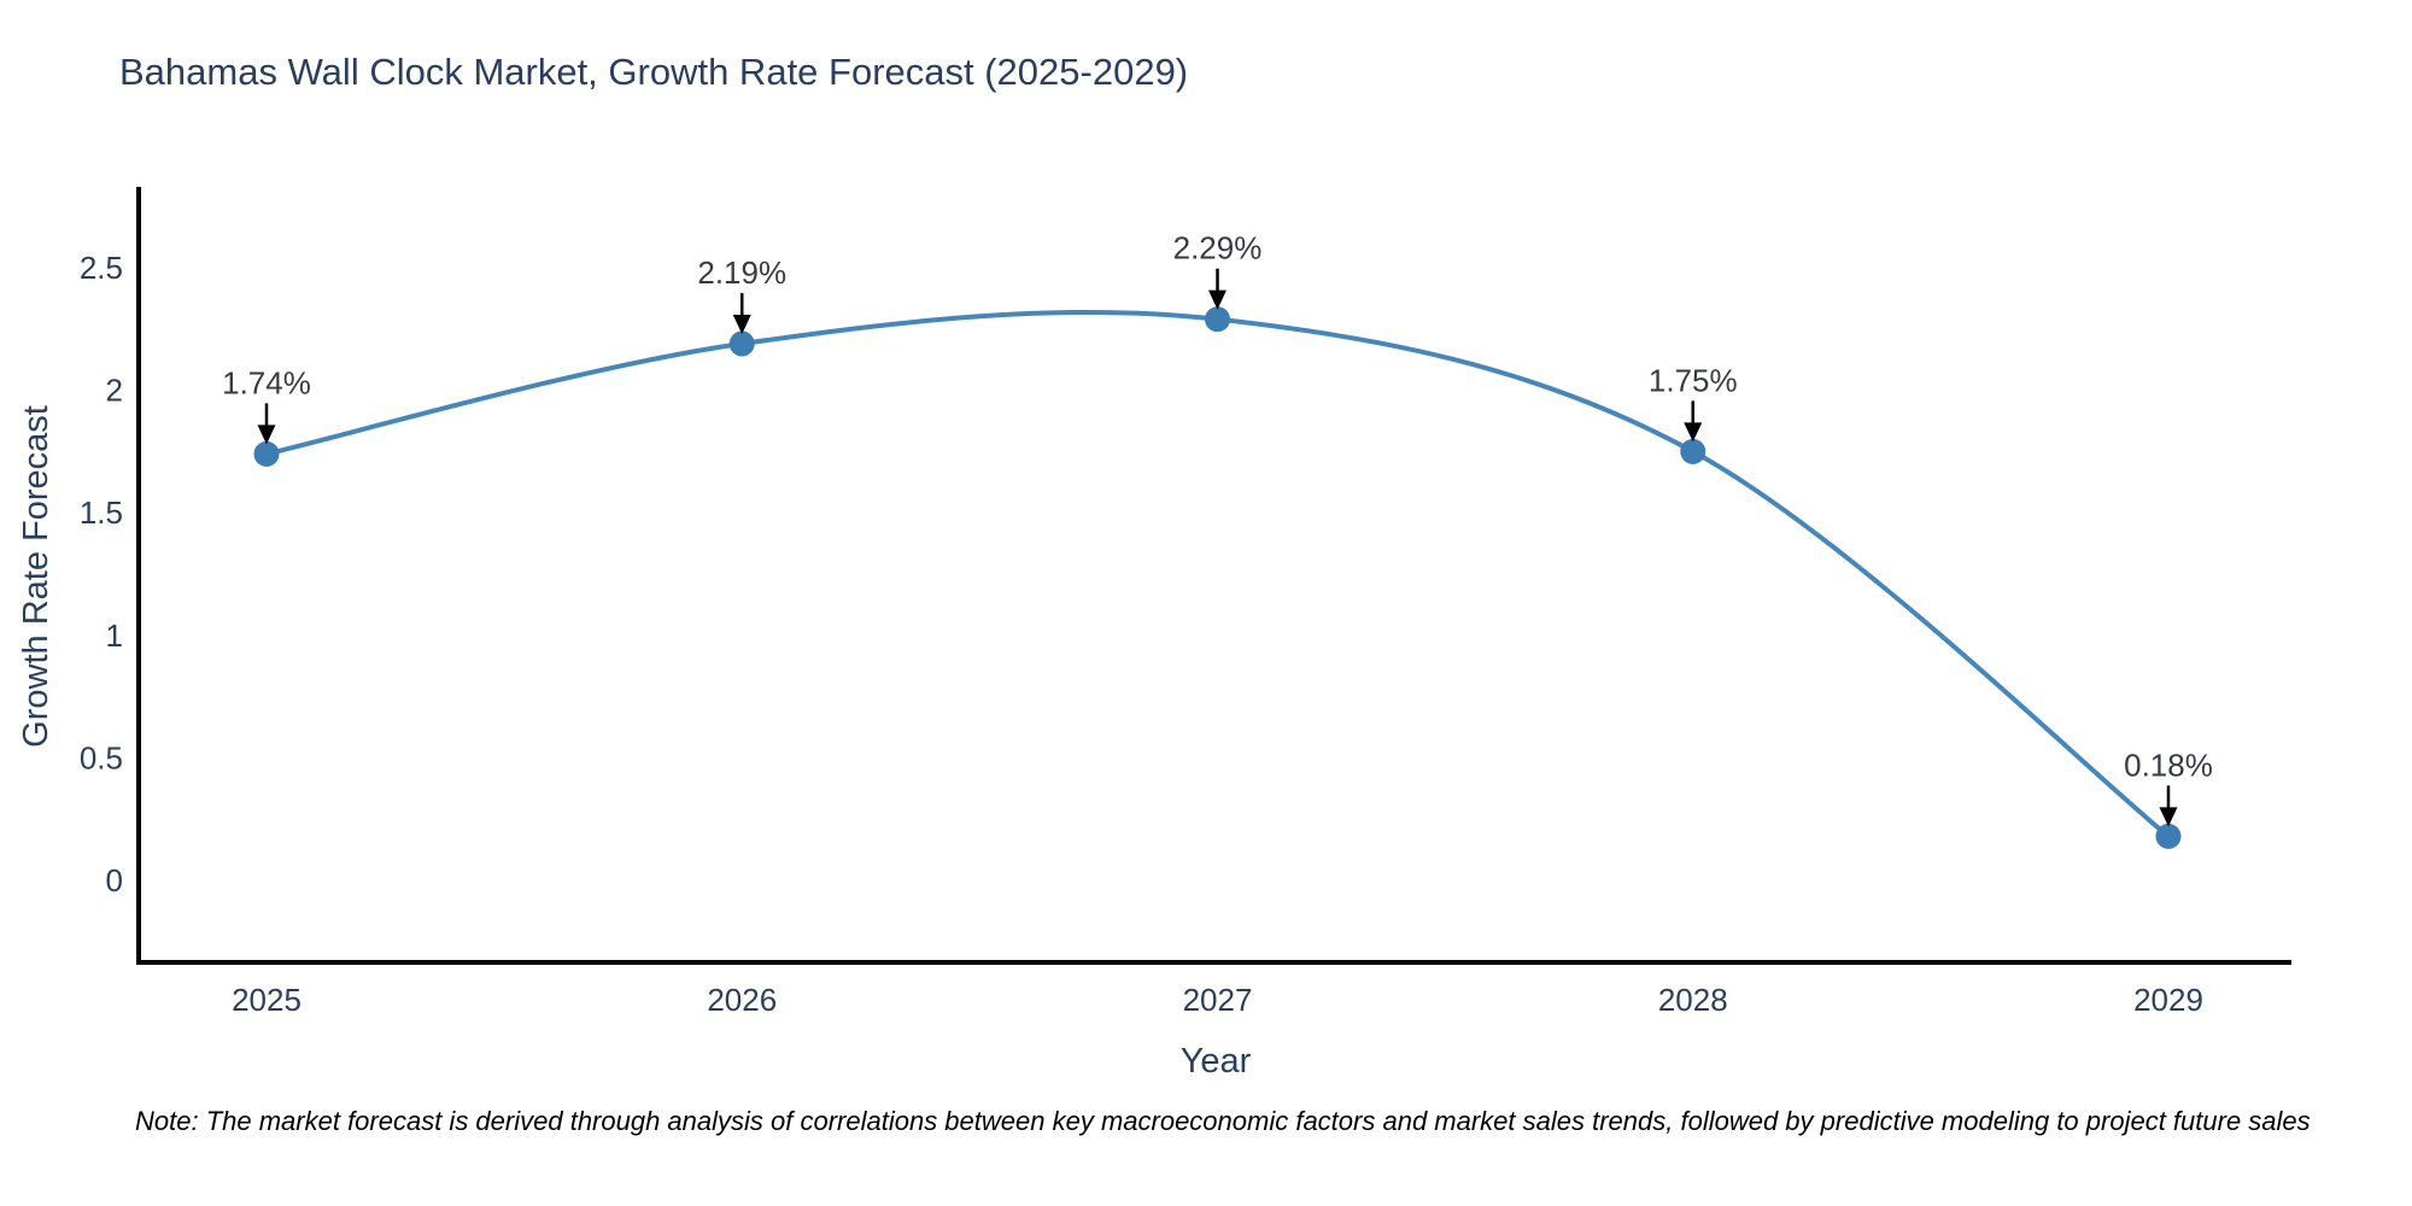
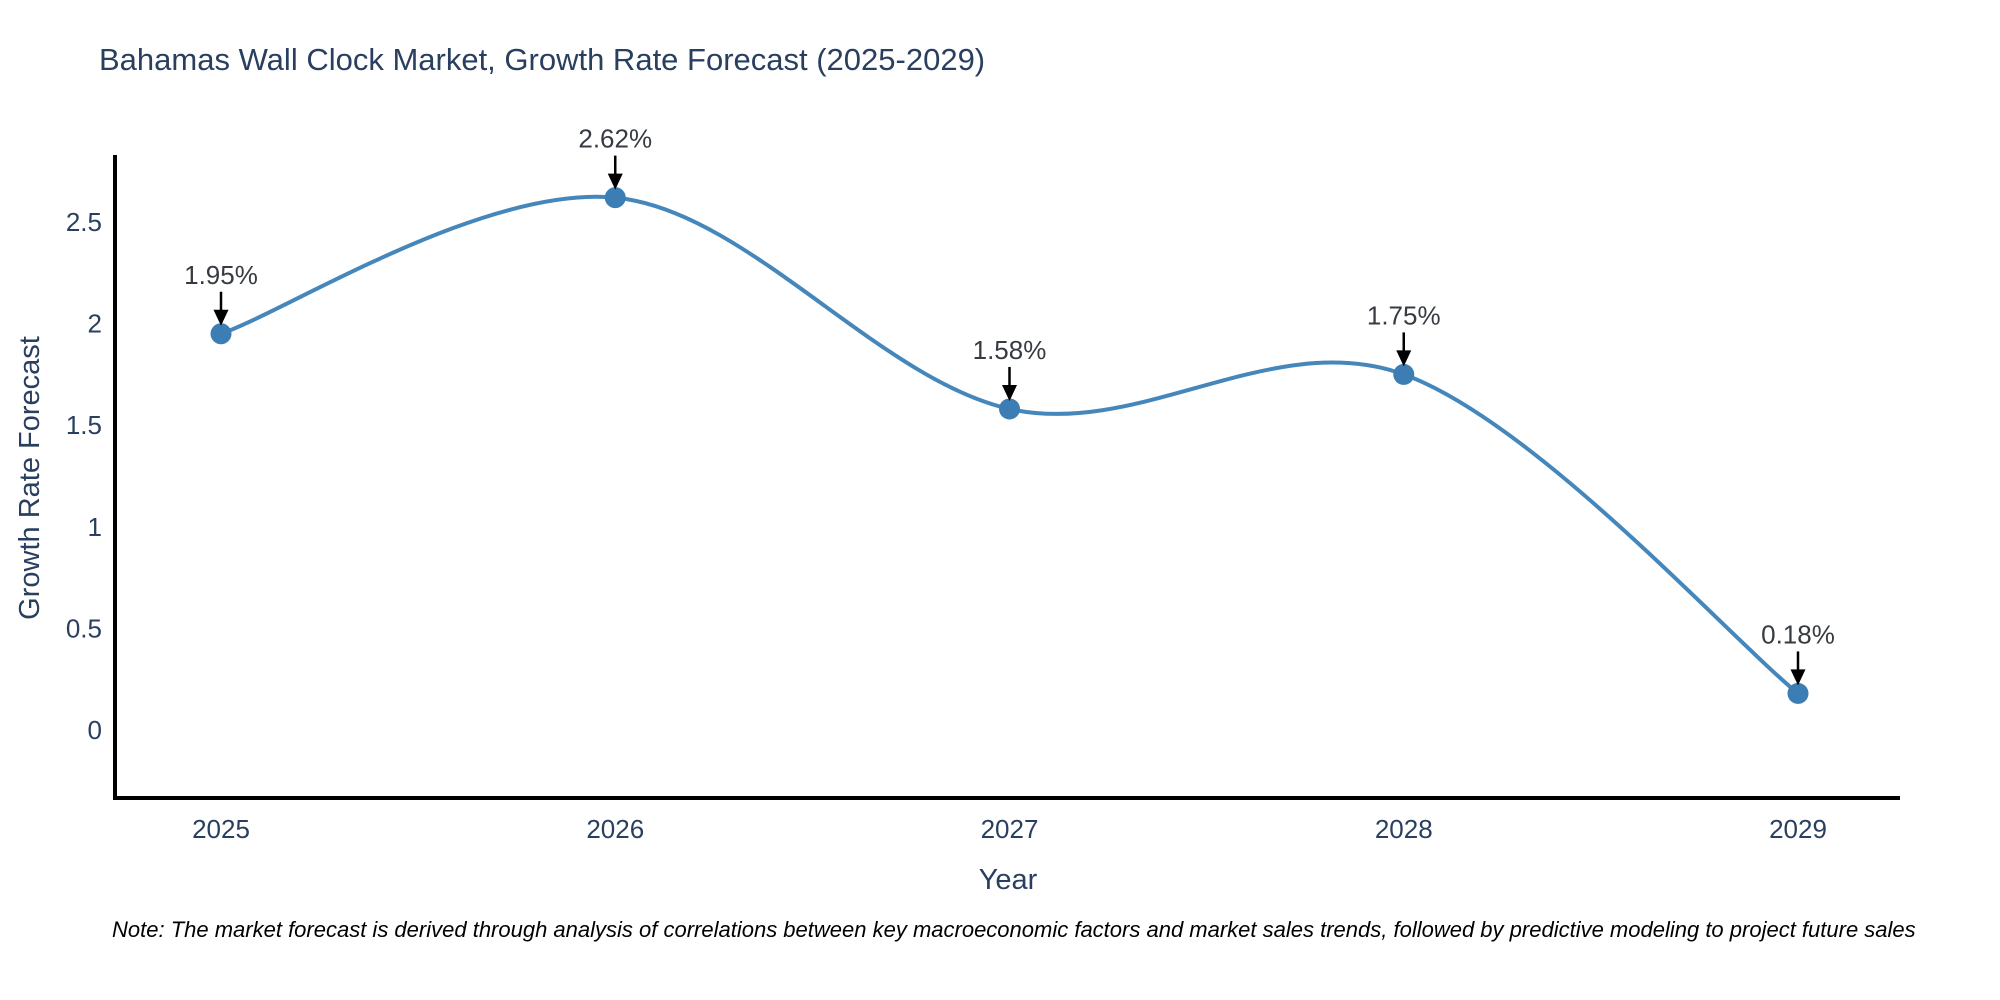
2025: 1.74% -> 1.95%
2026: 2.19% -> 2.62%
2027: 2.29% -> 1.58%
